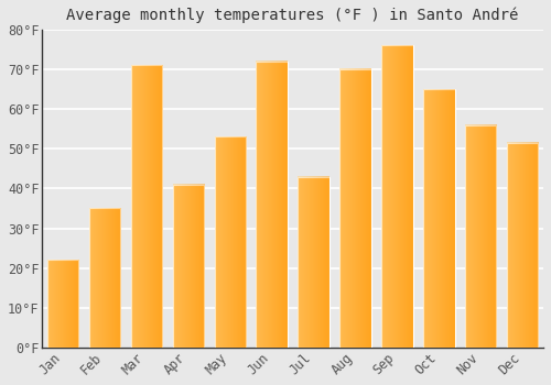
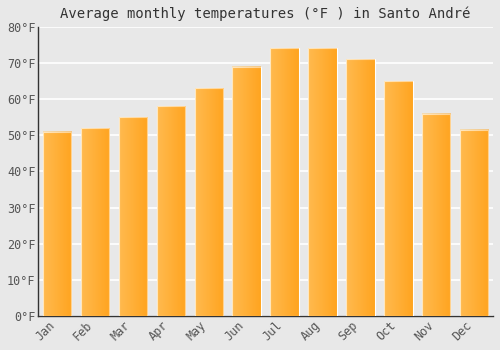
Jan: 22.0°F -> 51.0°F
Feb: 35.0°F -> 52.0°F
Mar: 71.0°F -> 55.0°F
Apr: 41.0°F -> 58.0°F
May: 53.0°F -> 63.0°F
Jun: 72.0°F -> 69.0°F
Jul: 43.0°F -> 74.0°F
Aug: 70.0°F -> 74.0°F
Sep: 76.0°F -> 71.0°F
